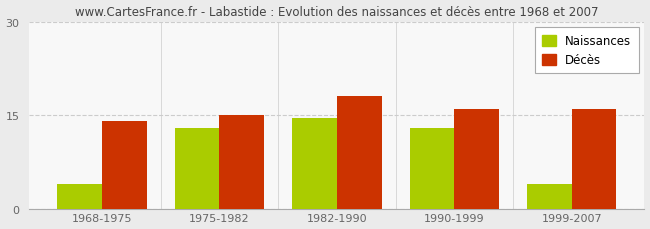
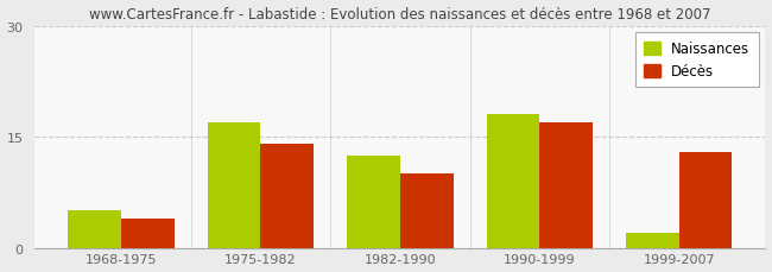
Naissances/1968-1975: 4.0 -> 5.0
Décès/1968-1975: 14 -> 4
Naissances/1975-1982: 13.0 -> 17.0
Décès/1975-1982: 15 -> 14
Naissances/1982-1990: 14.5 -> 12.4
Décès/1982-1990: 18 -> 10
Naissances/1990-1999: 13.0 -> 18.0
Décès/1990-1999: 16 -> 17
Naissances/1999-2007: 4.0 -> 2.0
Décès/1999-2007: 16 -> 13
